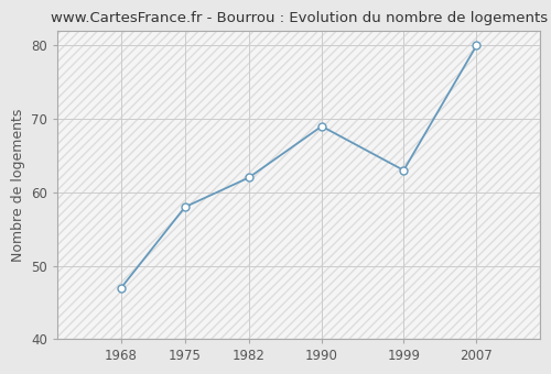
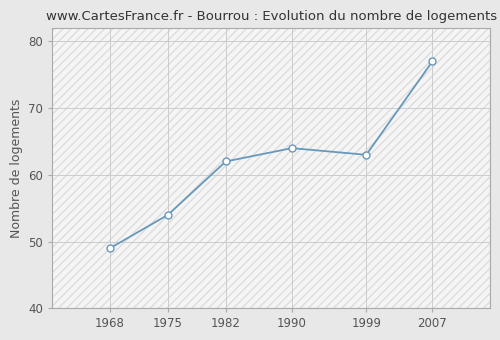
1968: 47 -> 49
1975: 58 -> 54
1990: 69 -> 64
2007: 80 -> 77
